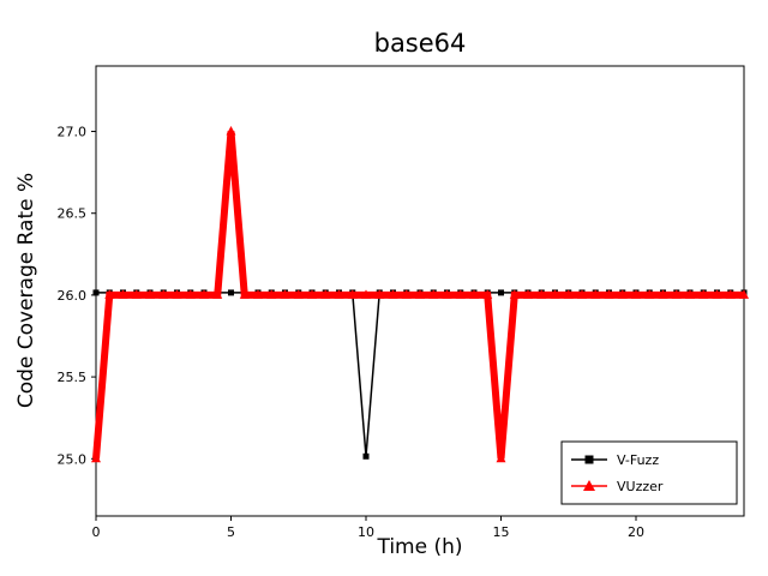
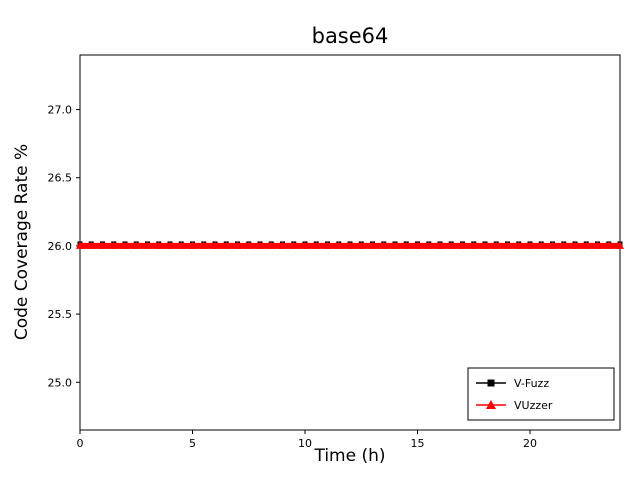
VUzzer/0: 25 -> 26
VUzzer/5: 27 -> 26
V-Fuzz/10: 25 -> 26
VUzzer/15: 25 -> 26
